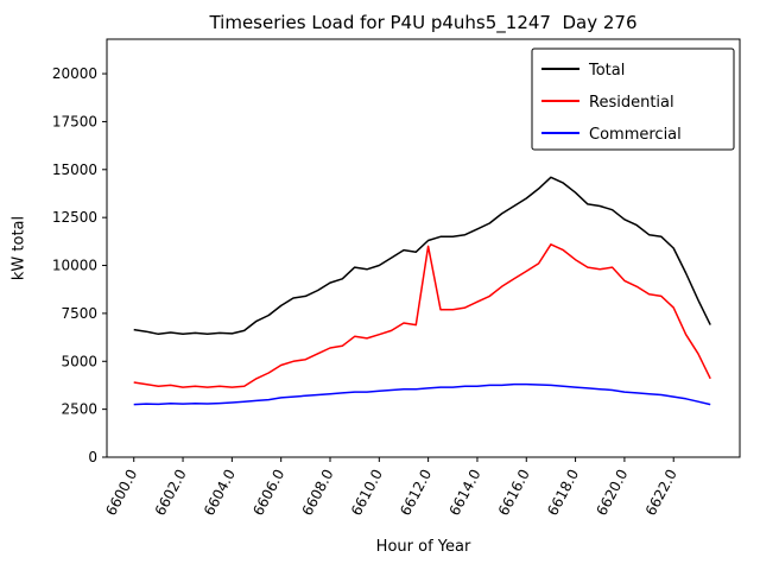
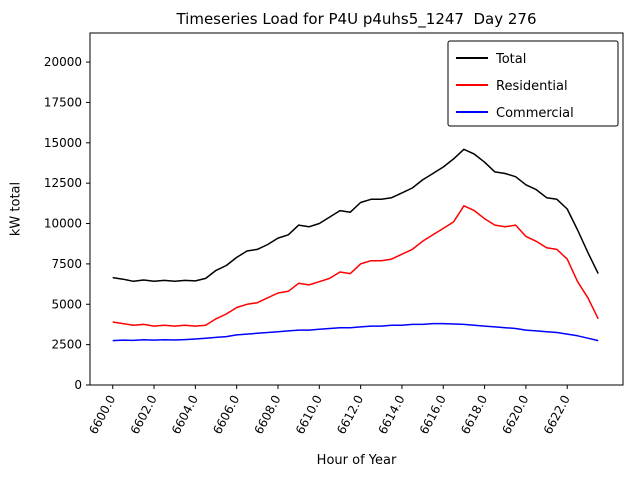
Residential/6612.0: 11000 -> 7500
